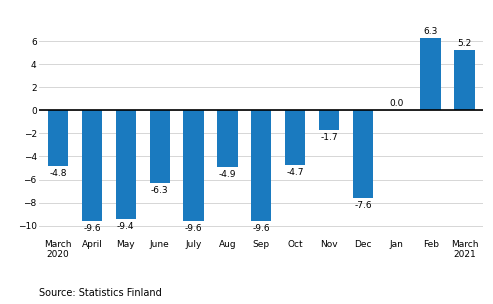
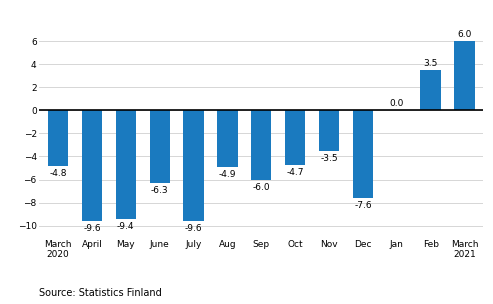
Sep: -9.6 -> -6.0
Nov: -1.7 -> -3.5
Feb: 6.3 -> 3.5
March 2021: 5.2 -> 6.0
